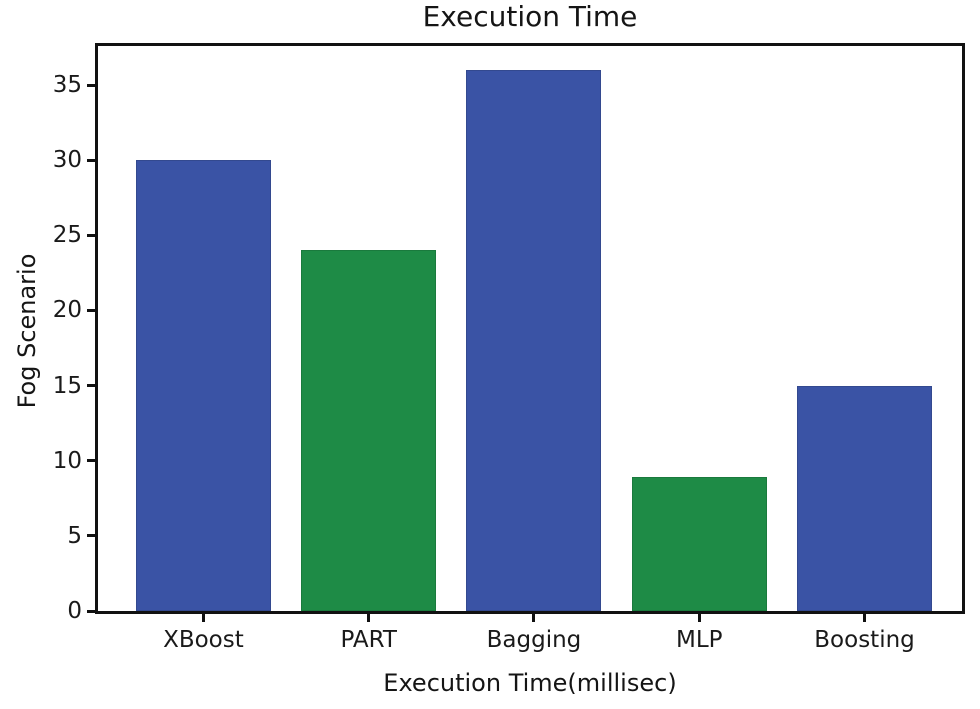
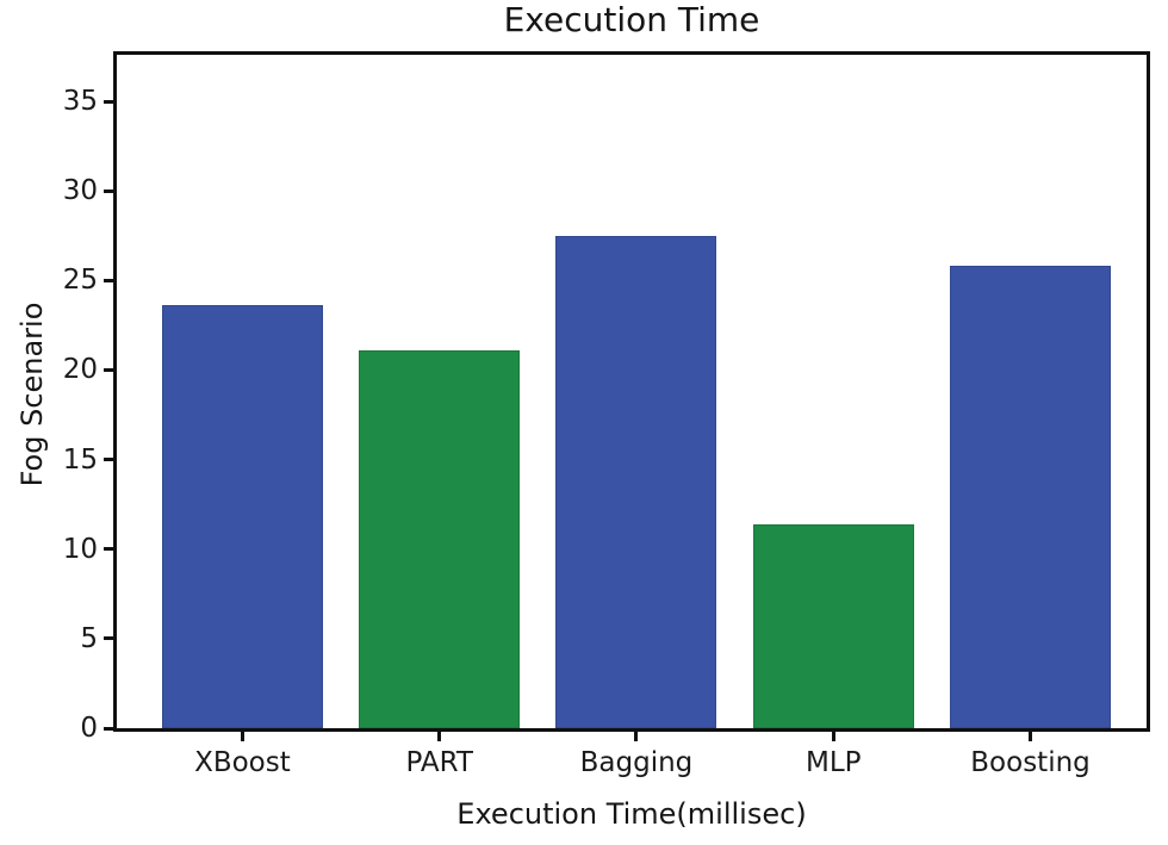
XBoost: 30.0 -> 23.6
PART: 24.0 -> 21.1
Bagging: 36.0 -> 27.5
MLP: 8.9 -> 11.4
Boosting: 15.0 -> 25.8
